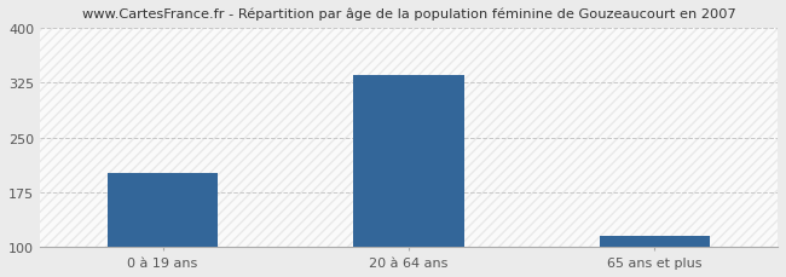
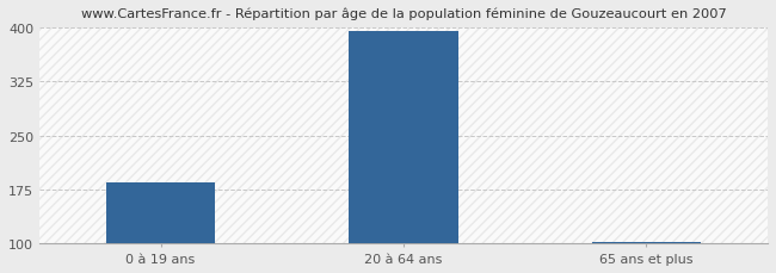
0 à 19 ans: 202 -> 185
20 à 64 ans: 336 -> 395
65 ans et plus: 116 -> 102
